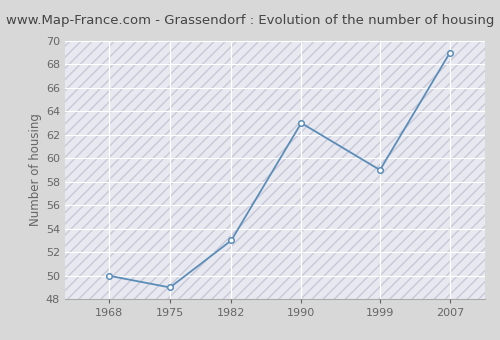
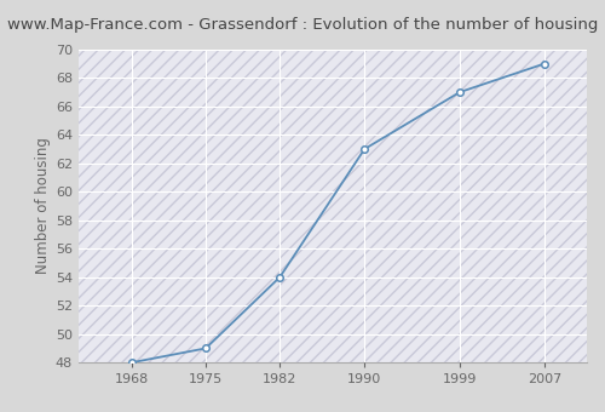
1968: 50 -> 48
1982: 53 -> 54
1999: 59 -> 67
